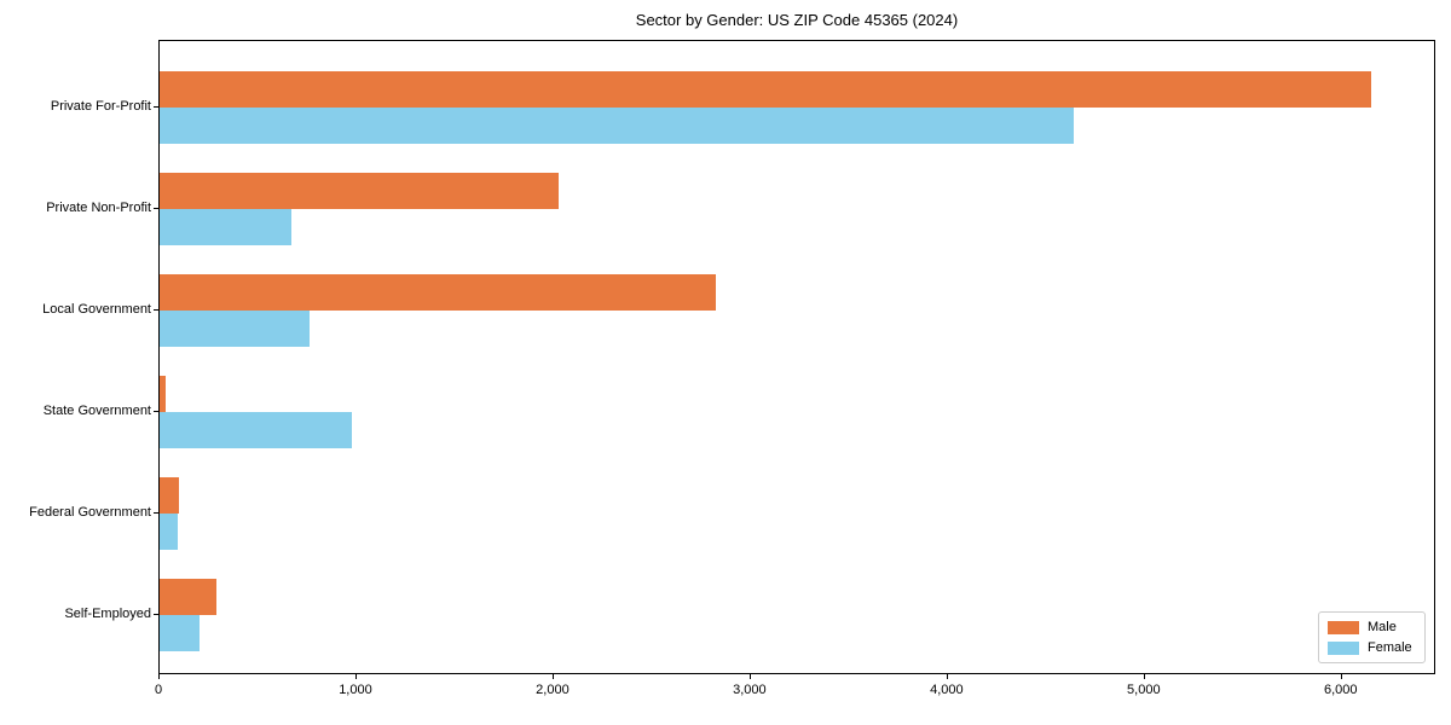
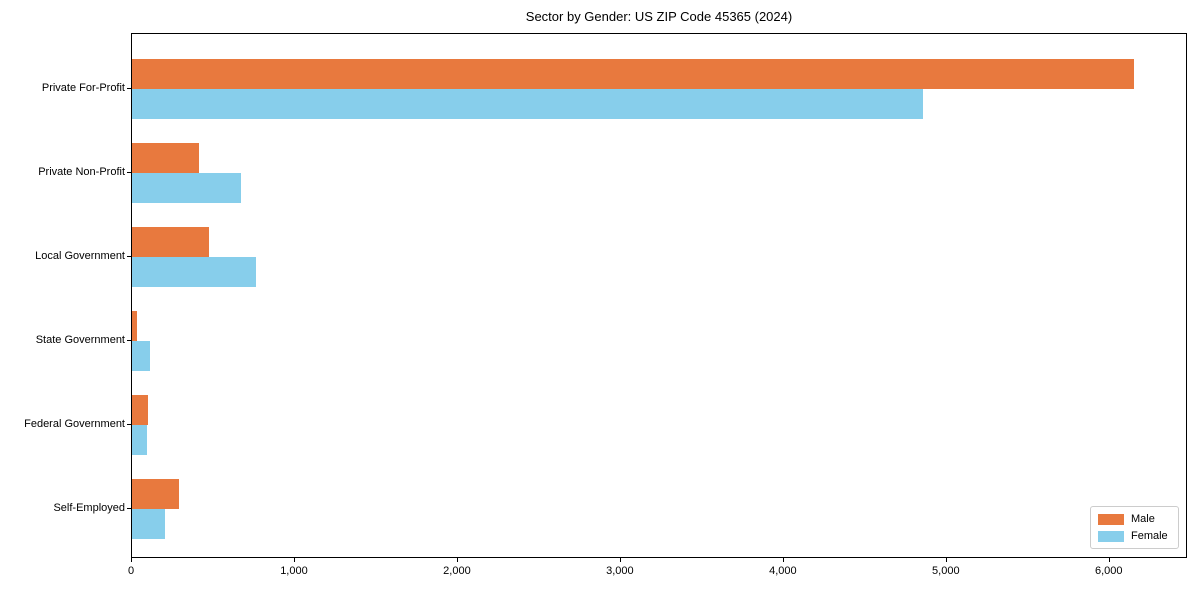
Female/Private For-Profit: 4650 -> 4860
Male/Private Non-Profit: 2030 -> 410
Male/Local Government: 2830 -> 480
Female/State Government: 980 -> 110
